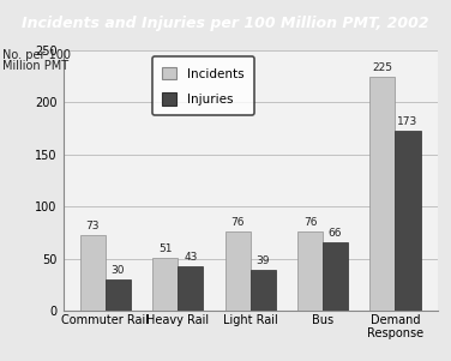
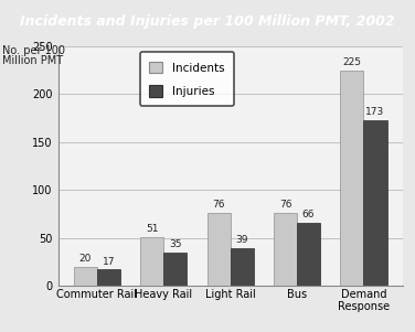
Incidents/Commuter Rail: 73 -> 20
Injuries/Commuter Rail: 30 -> 17
Injuries/Heavy Rail: 43 -> 35
